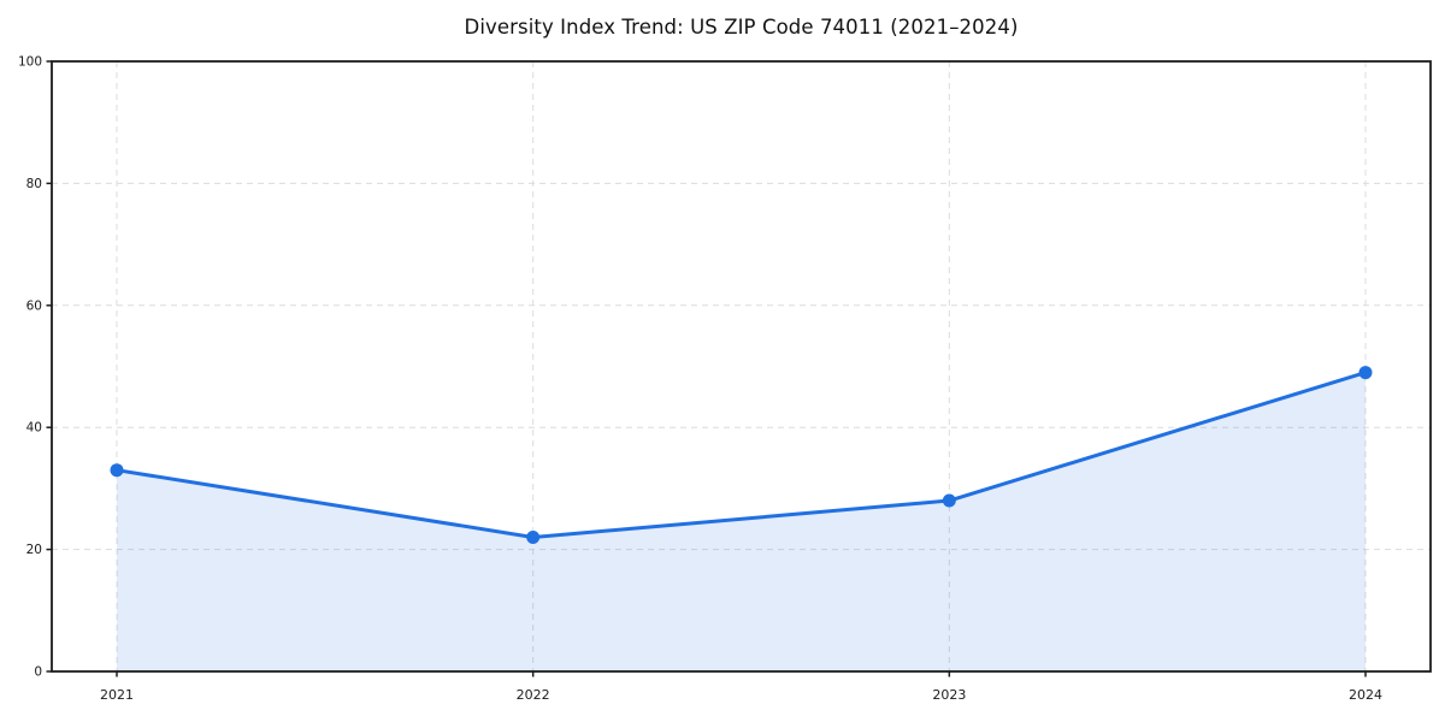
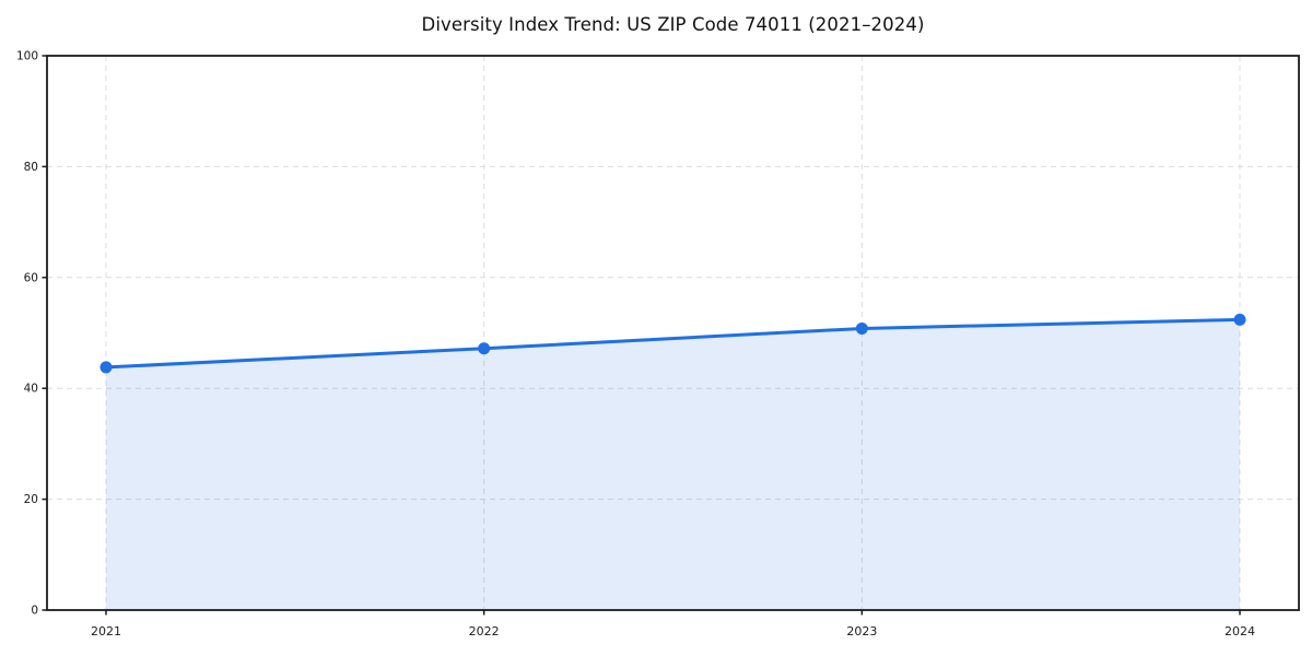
2021: 33 -> 44
2022: 22 -> 47
2023: 28 -> 51
2024: 49 -> 52
